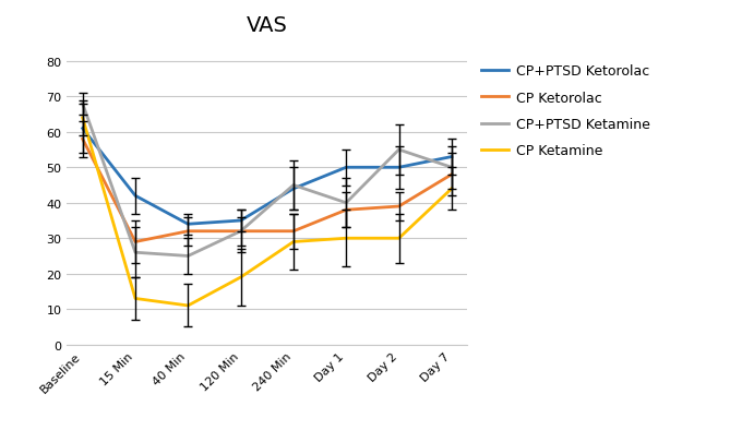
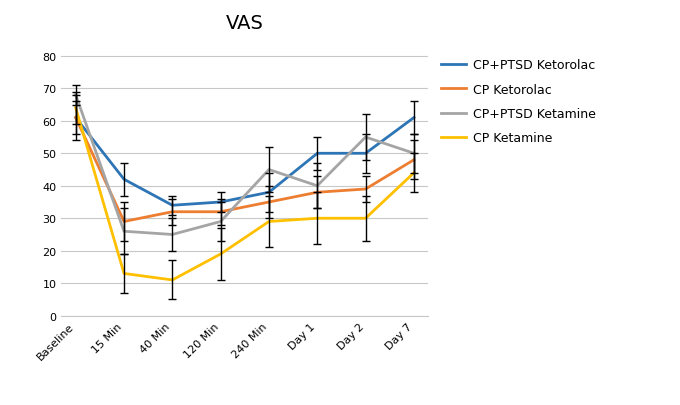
CP Ketorolac/Baseline: 58 -> 61
CP+PTSD Ketamine/120 Min: 32 -> 29
CP+PTSD Ketorolac/240 Min: 44 -> 38
CP Ketorolac/240 Min: 32 -> 35
CP+PTSD Ketorolac/Day 7: 53 -> 61
